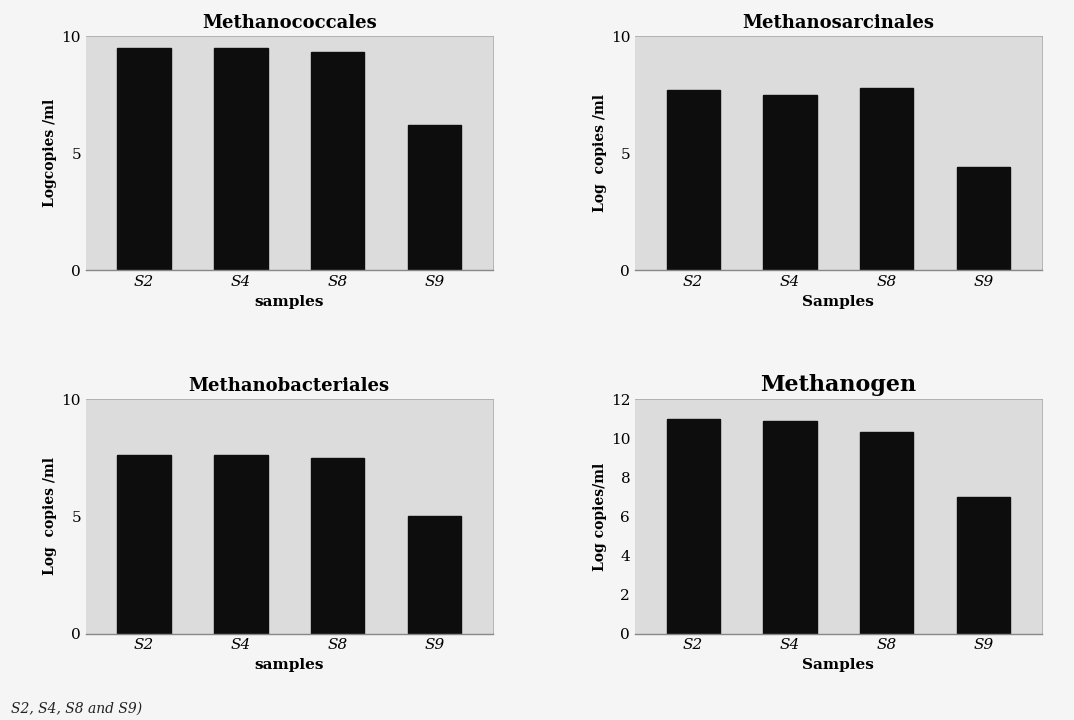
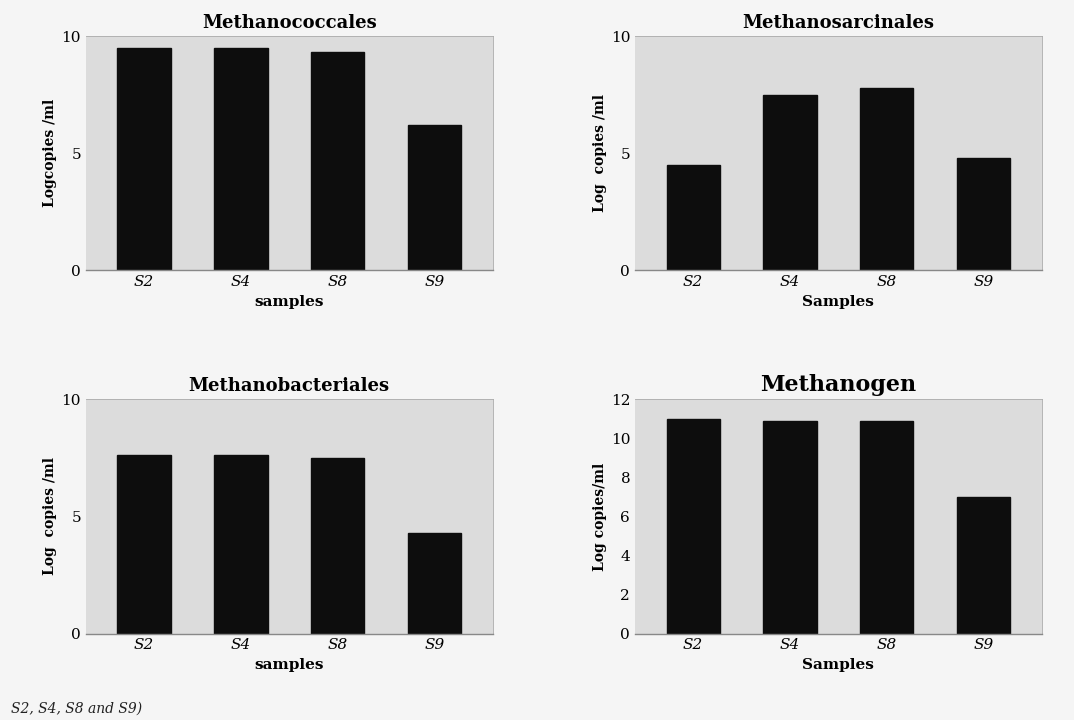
Methanosarcinales/S2: 7.7 -> 4.5
Methanosarcinales/S9: 4.4 -> 4.8
Methanobacteriales/S9: 5.0 -> 4.3
Methanogen/S8: 10.3 -> 10.9
